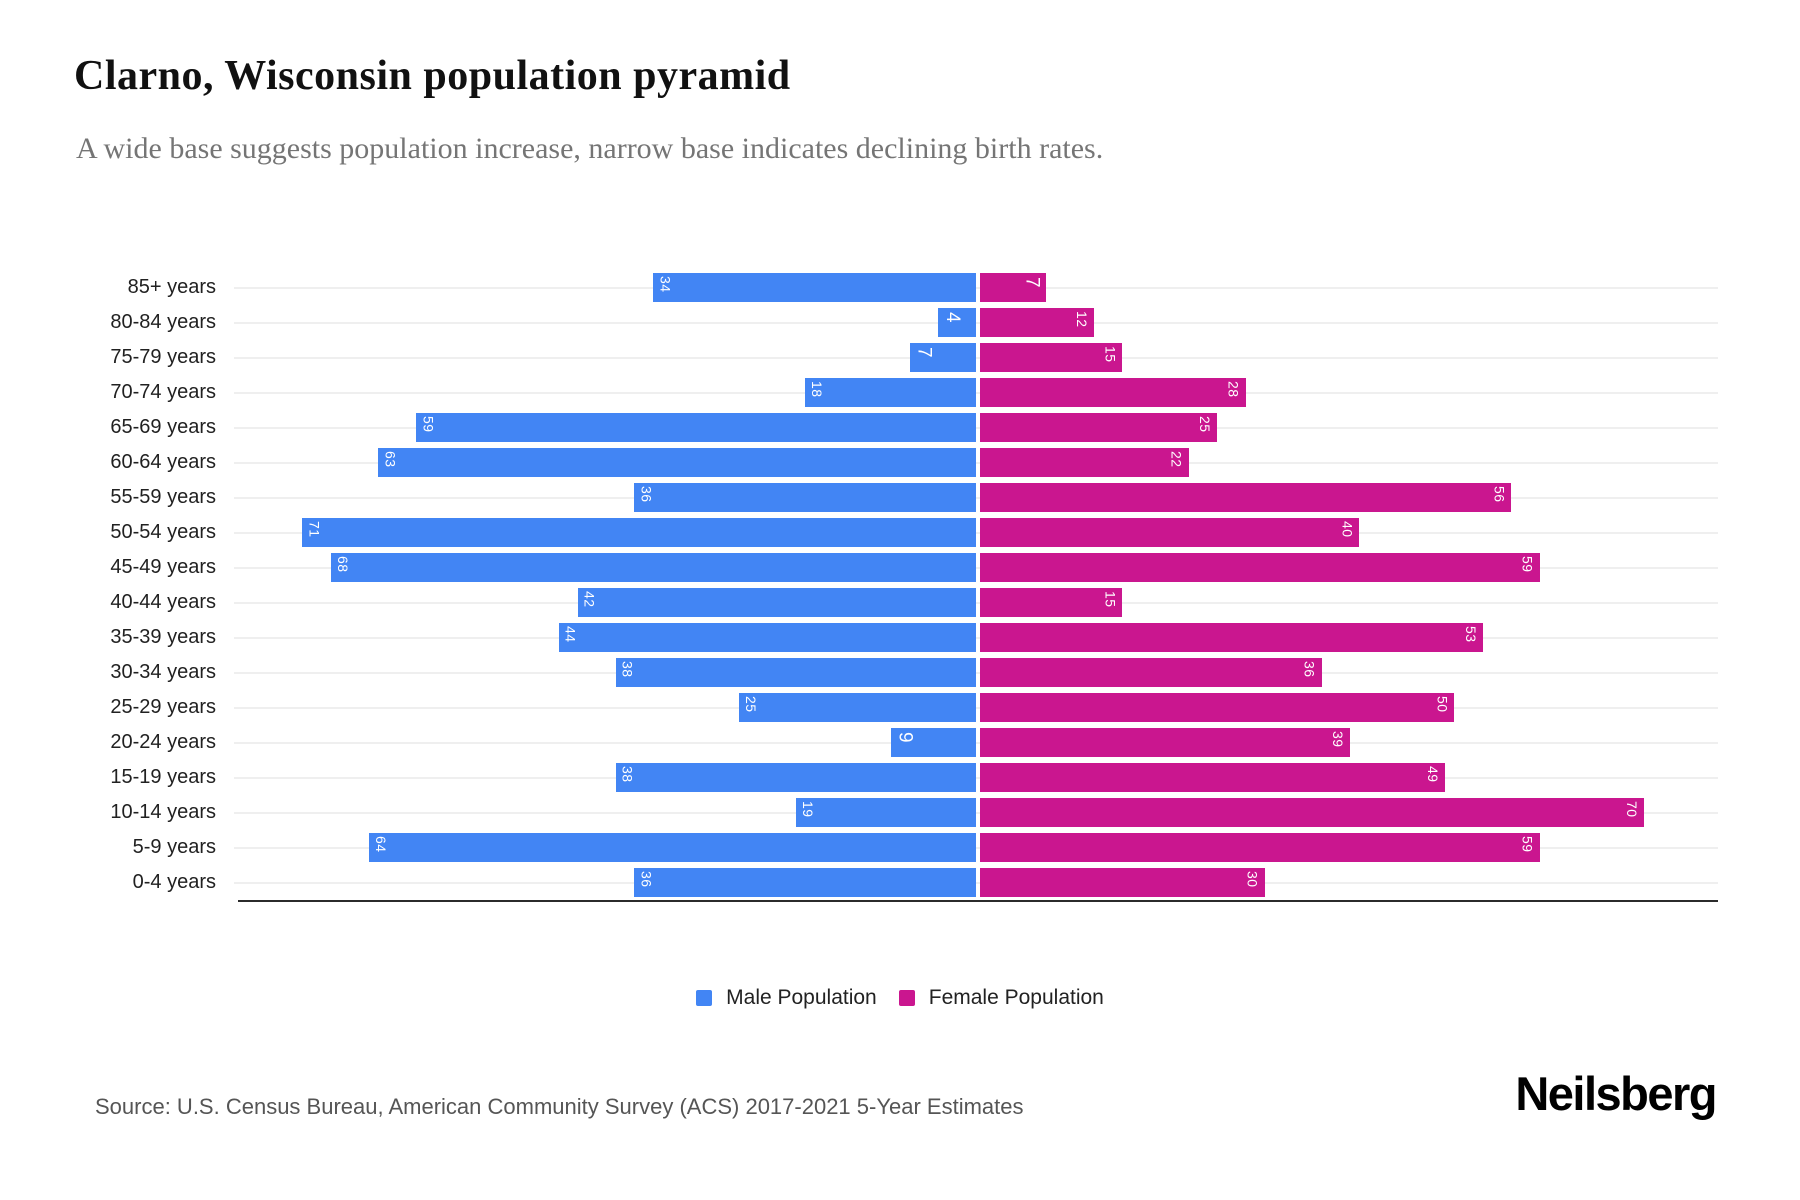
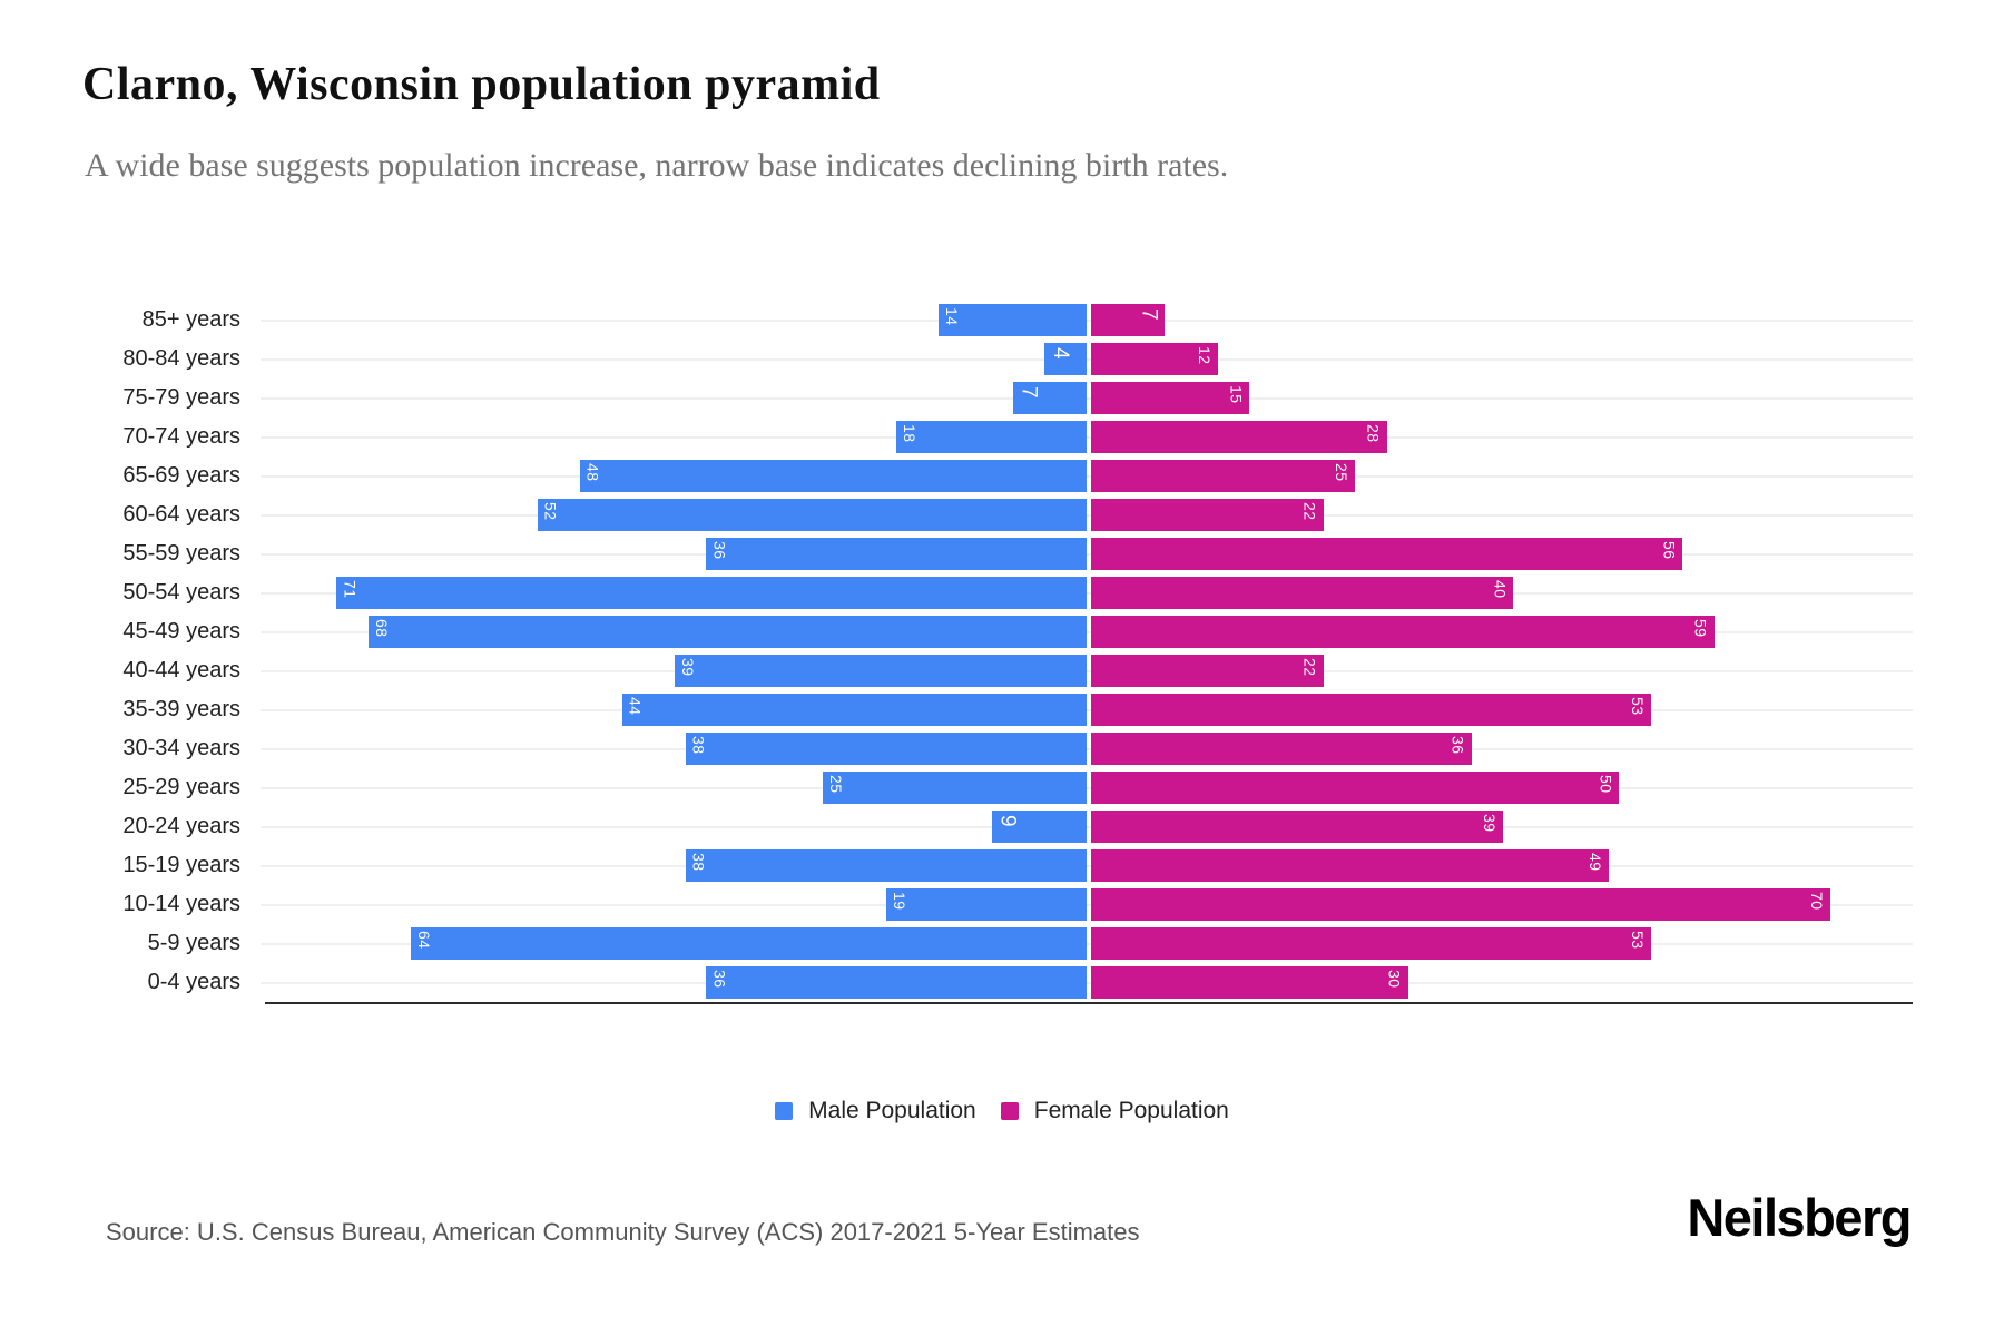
Male Population/85+ years: 34 -> 14
Male Population/65-69 years: 59 -> 48
Male Population/60-64 years: 63 -> 52
Male Population/40-44 years: 42 -> 39
Female Population/40-44 years: 15 -> 22
Female Population/5-9 years: 59 -> 53
